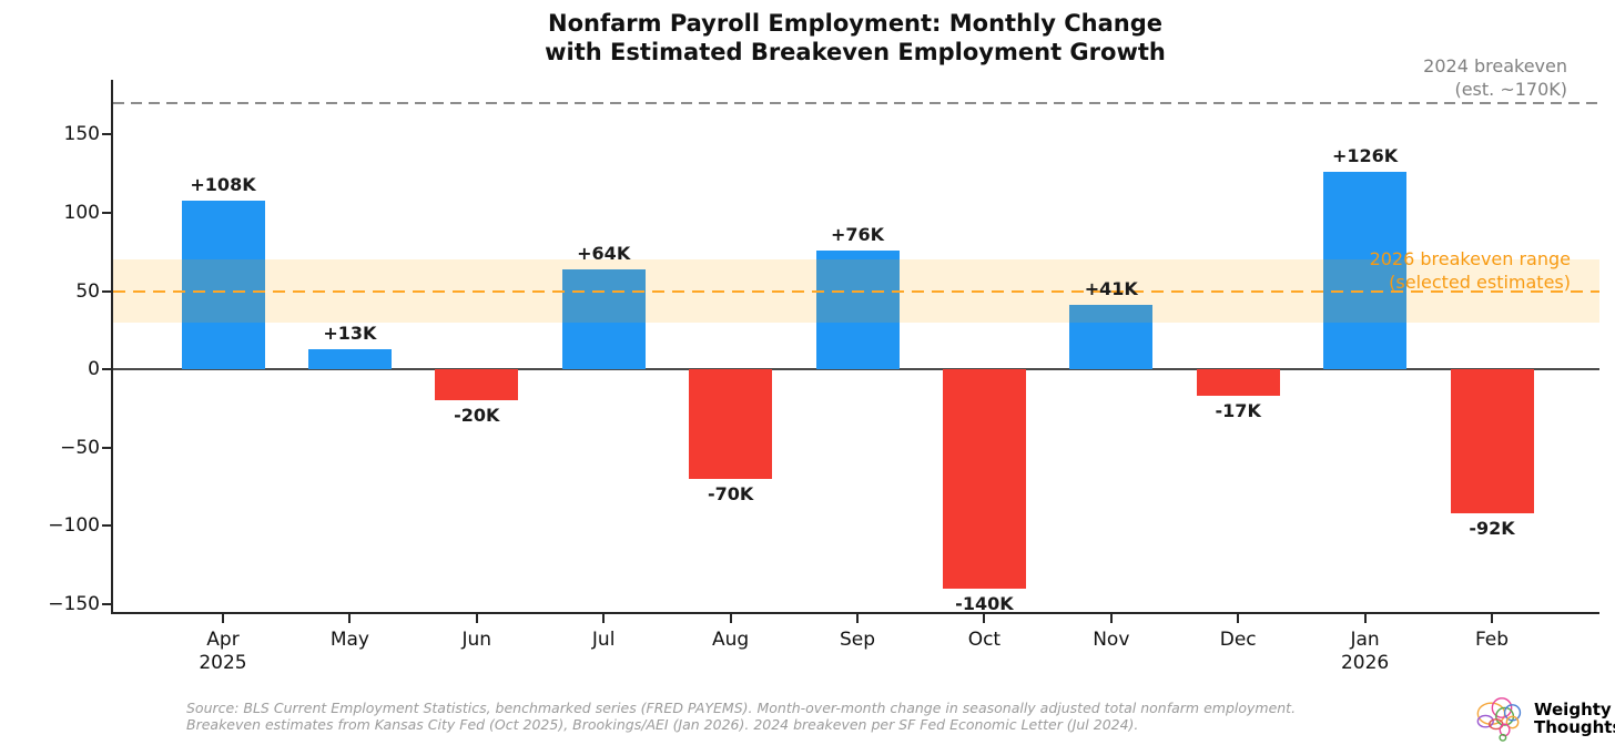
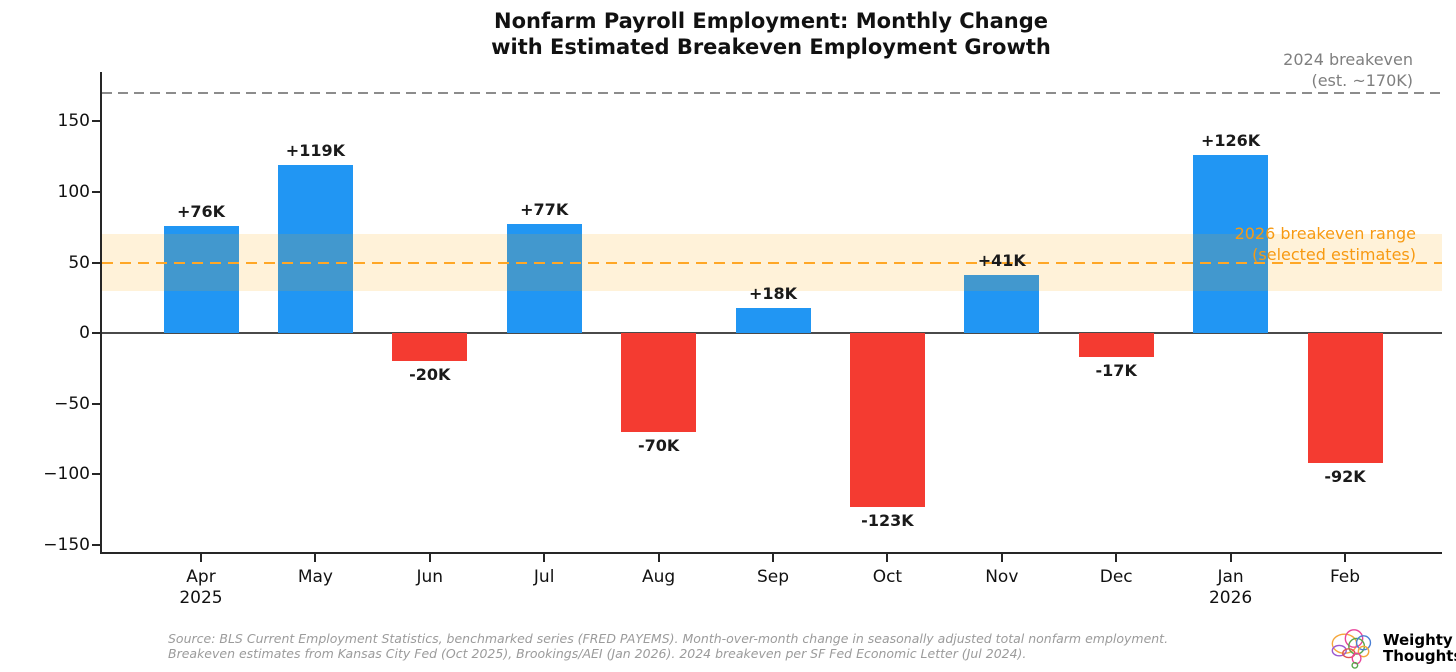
Apr 2025: +108K -> +76K
May: +13K -> +119K
Jul: +64K -> +77K
Sep: +76K -> +18K
Oct: -140K -> -123K
